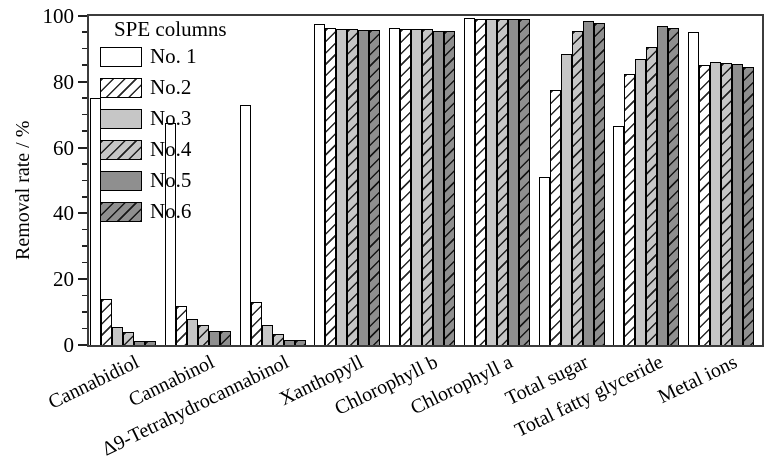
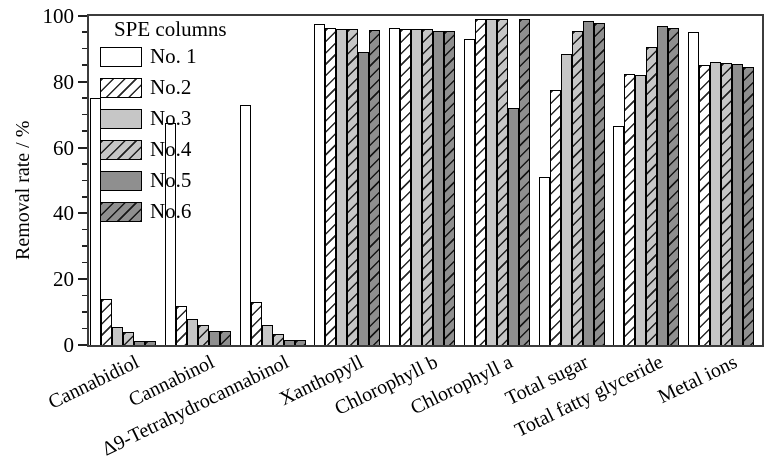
No.5/Xanthopyll: 96 -> 89
No. 1/Chlorophyll a: 100 -> 93
No.5/Chlorophyll a: 99 -> 72
No.3/Total fatty glyceride: 87 -> 82
